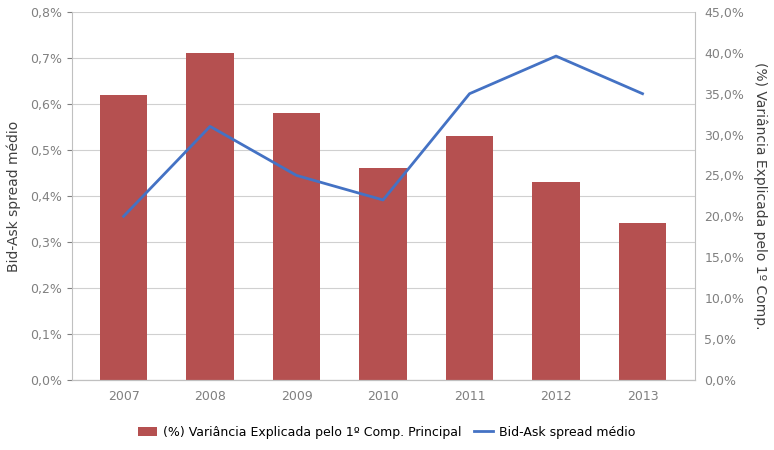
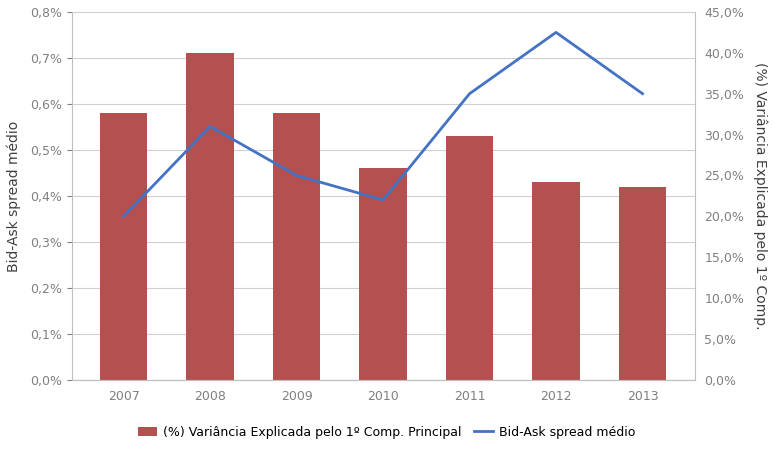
(%) Variância Explicada pelo 1º Comp. Principal/2007: 0,62% -> 0,58%
Bid-Ask spread médio/2012: 39,6% -> 42,5%
(%) Variância Explicada pelo 1º Comp. Principal/2013: 0,34% -> 0,42%
